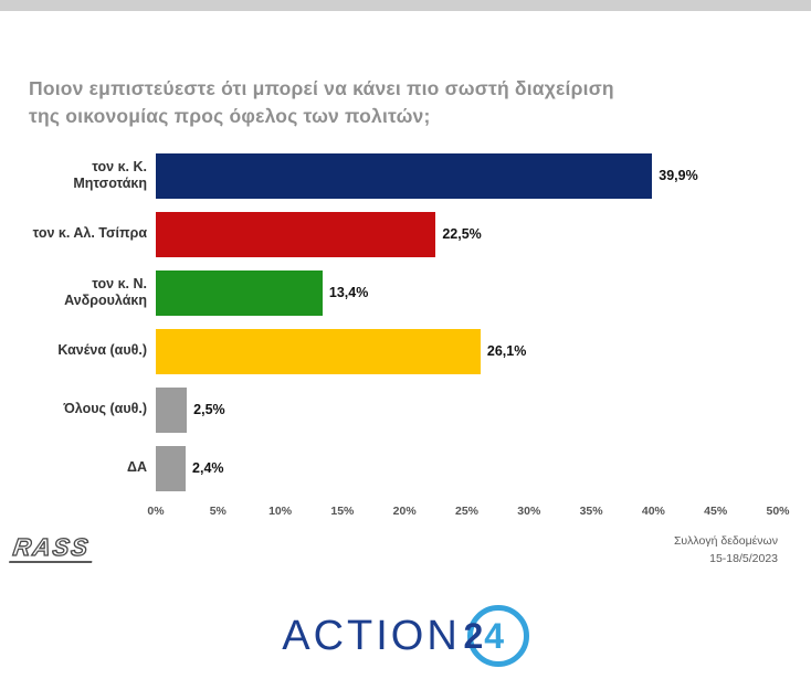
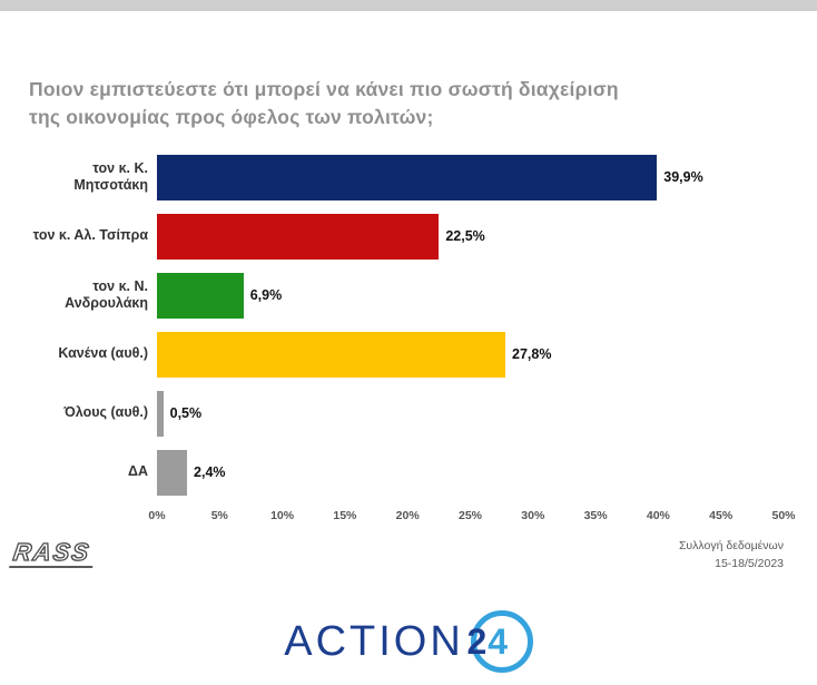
τον κ. Ν. Ανδρουλάκη: 13,4% -> 6,9%
Κανένα (αυθ.): 26,1% -> 27,8%
Όλους (αυθ.): 2,5% -> 0,5%
